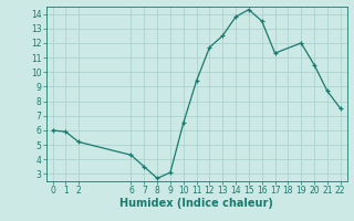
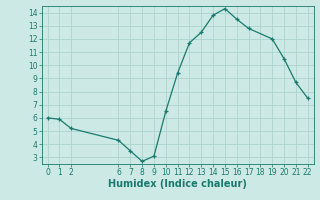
17: 11.3 -> 12.8
